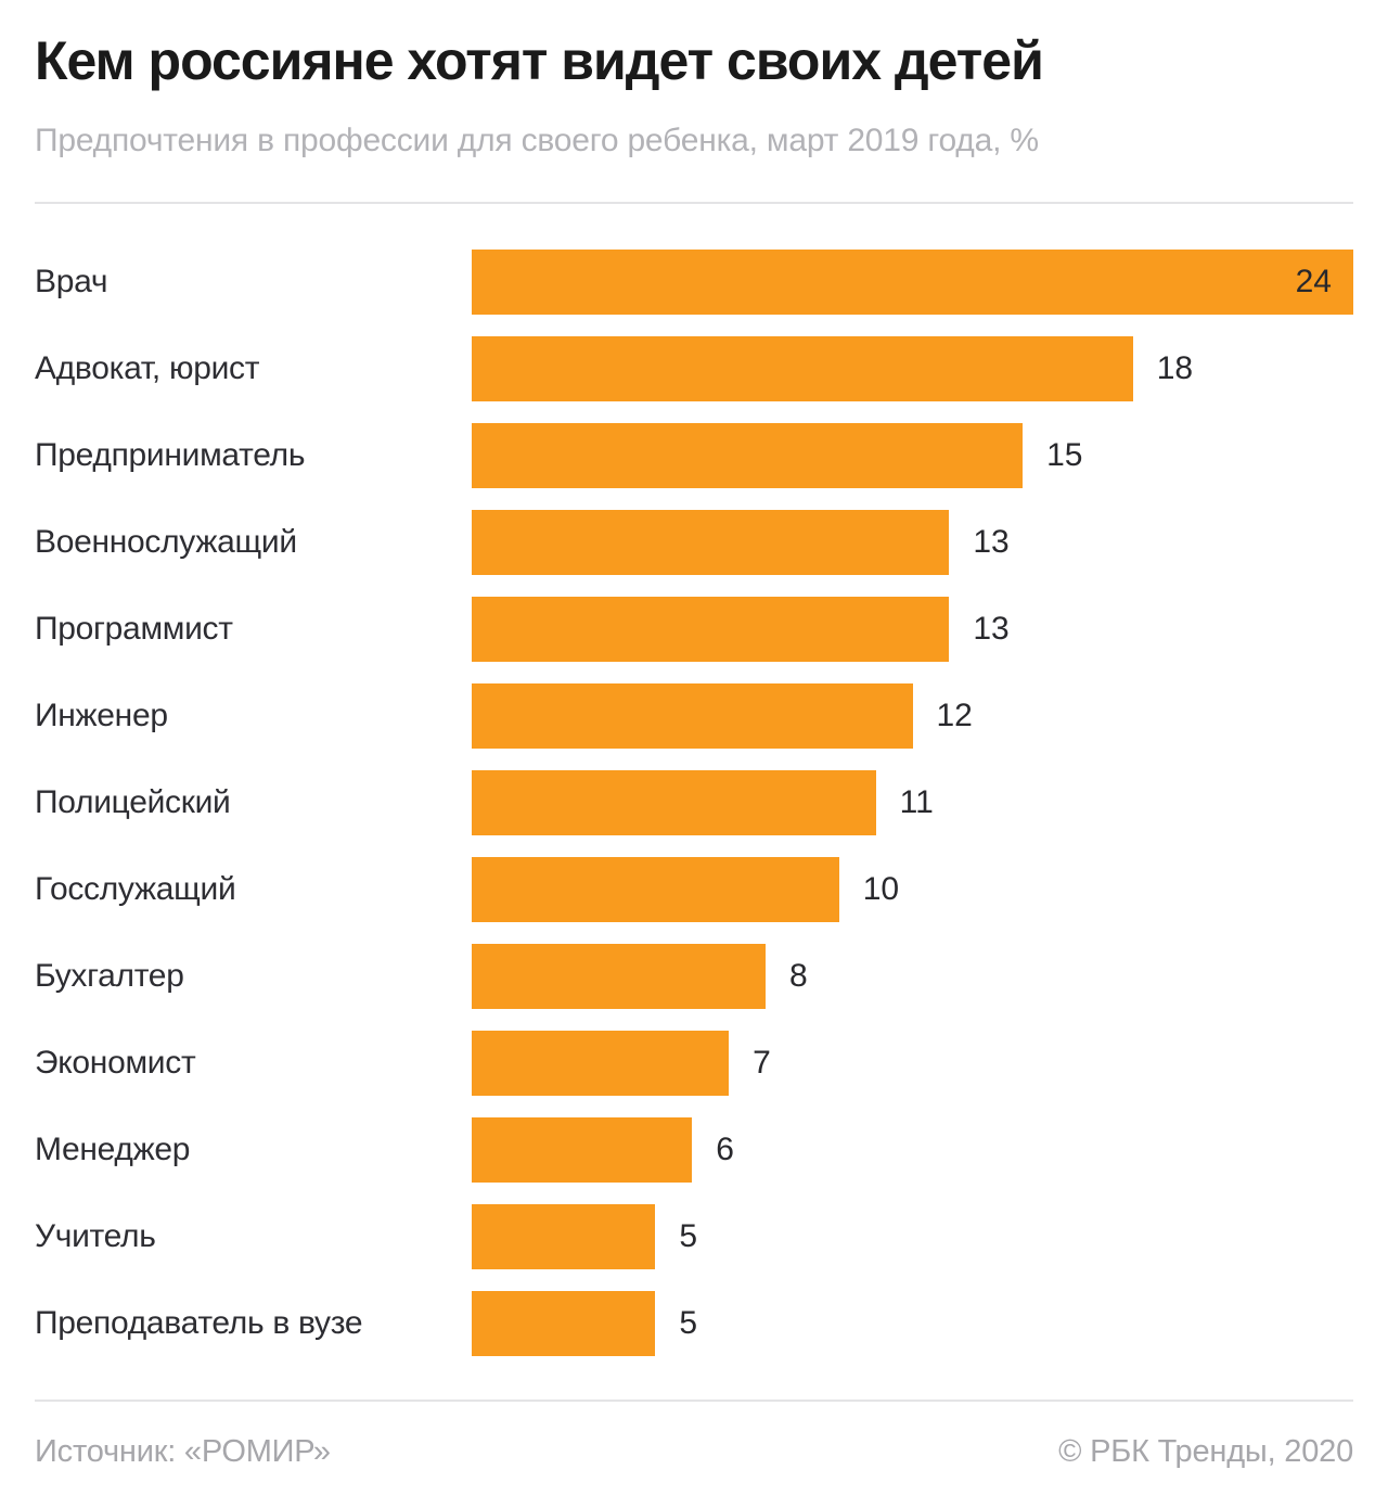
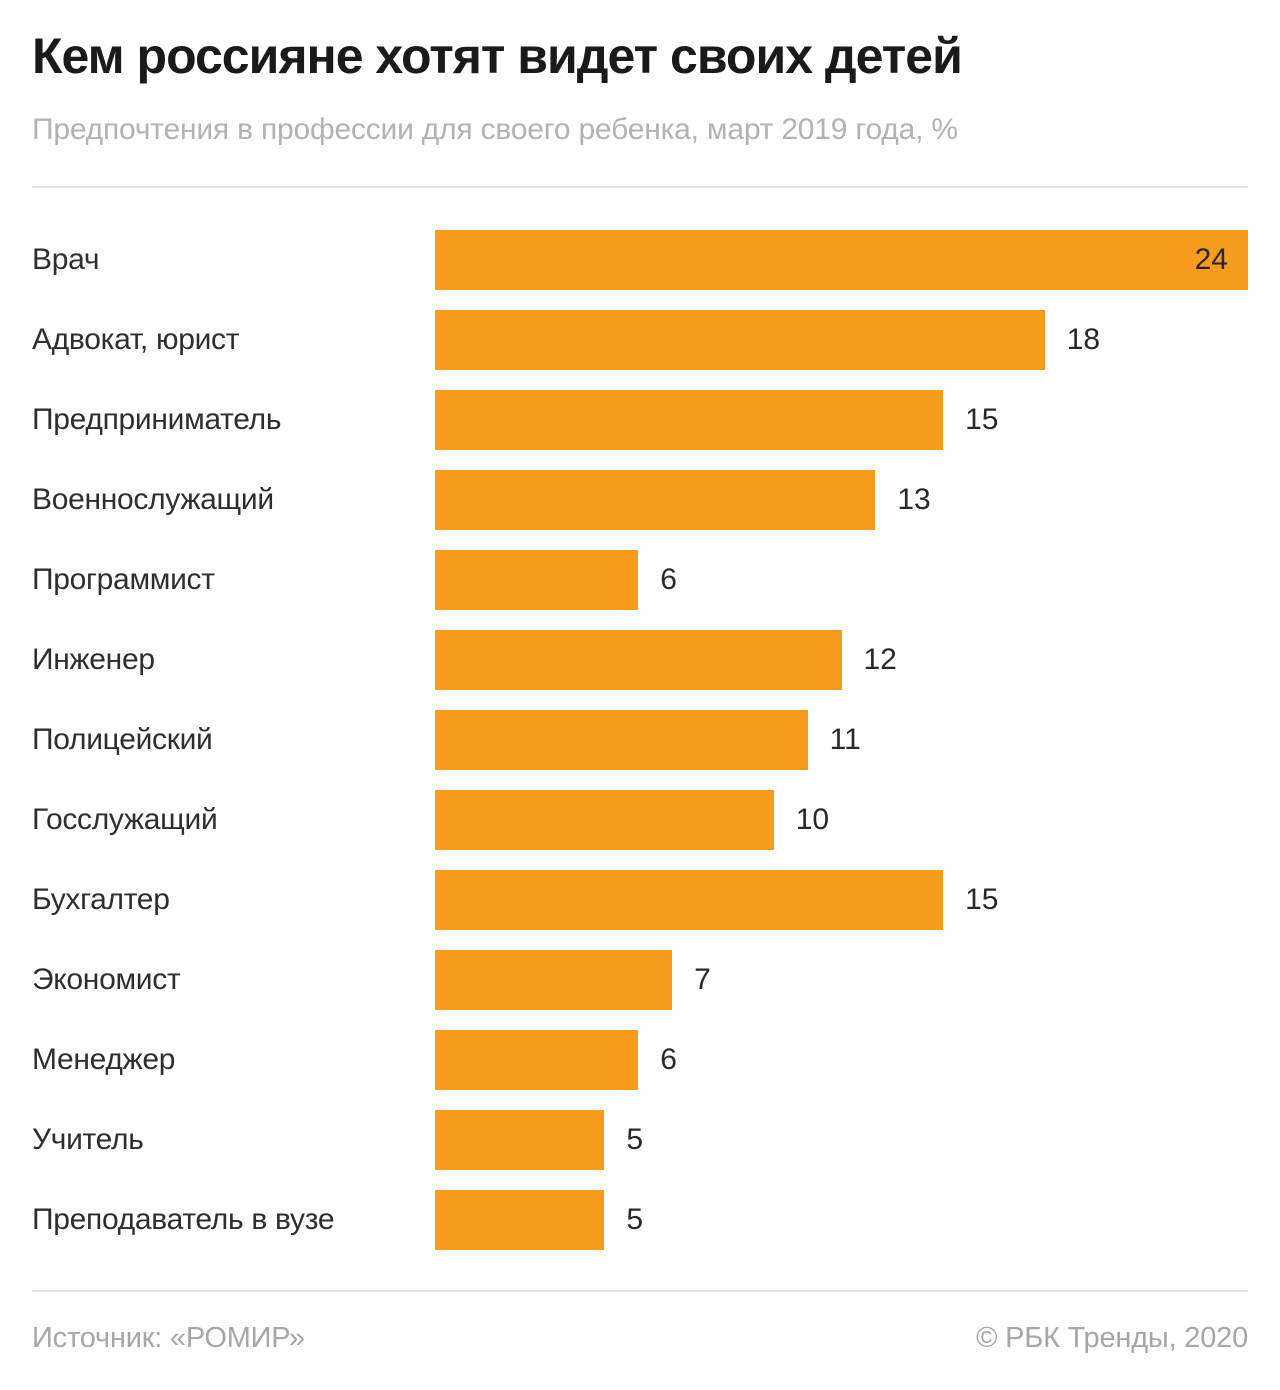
Программист: 13 -> 6
Бухгалтер: 8 -> 15
